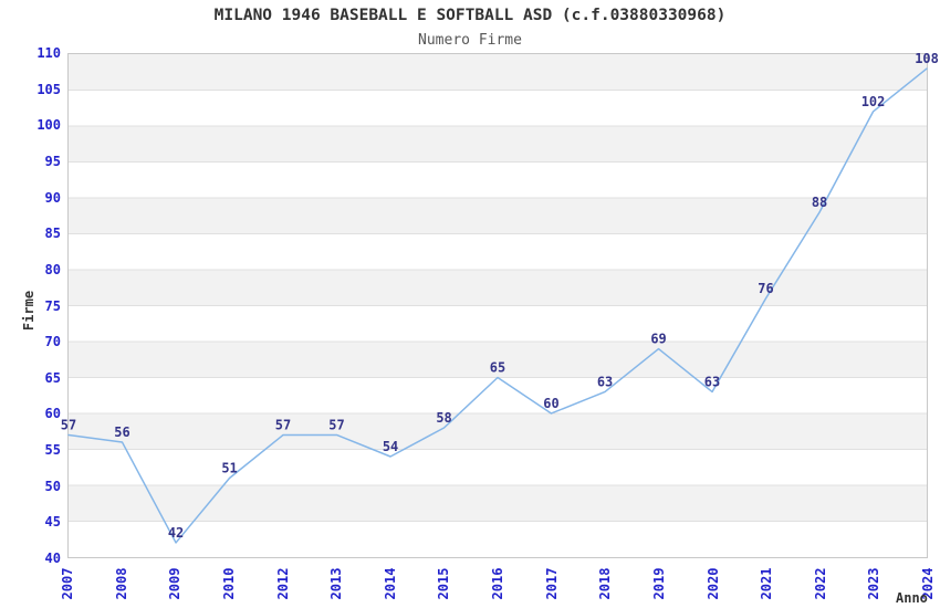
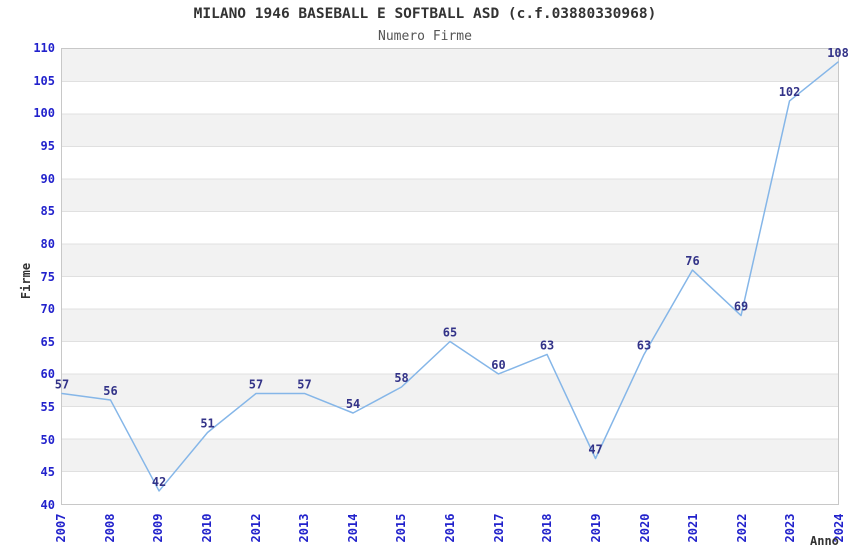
2019: 69 -> 47
2022: 88 -> 69
